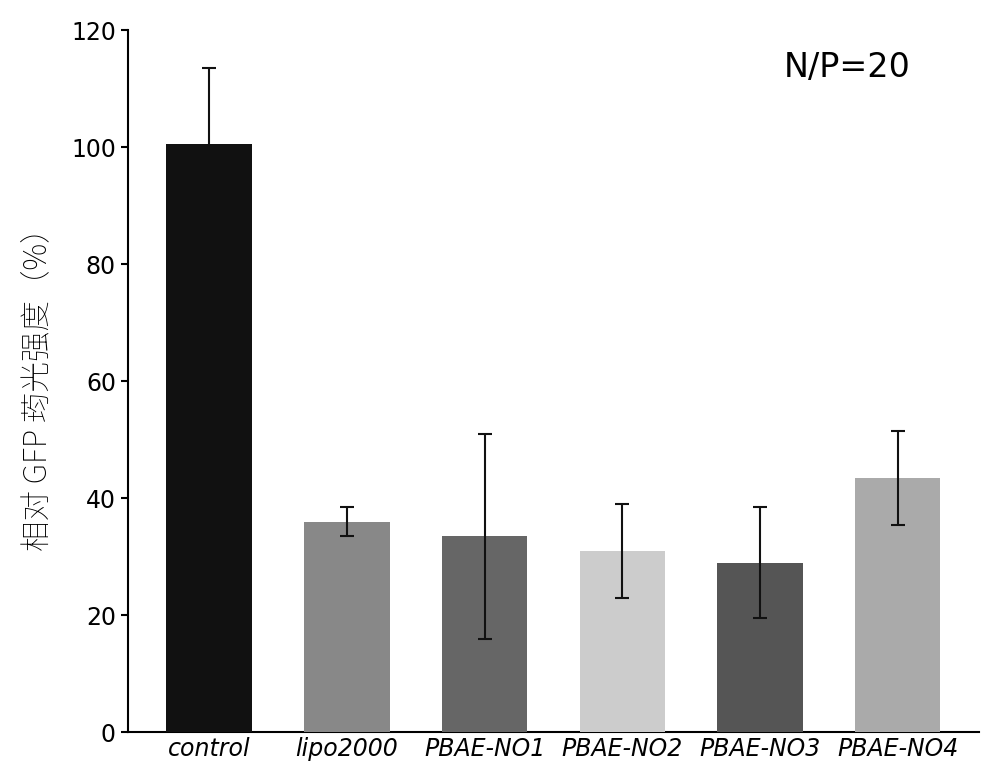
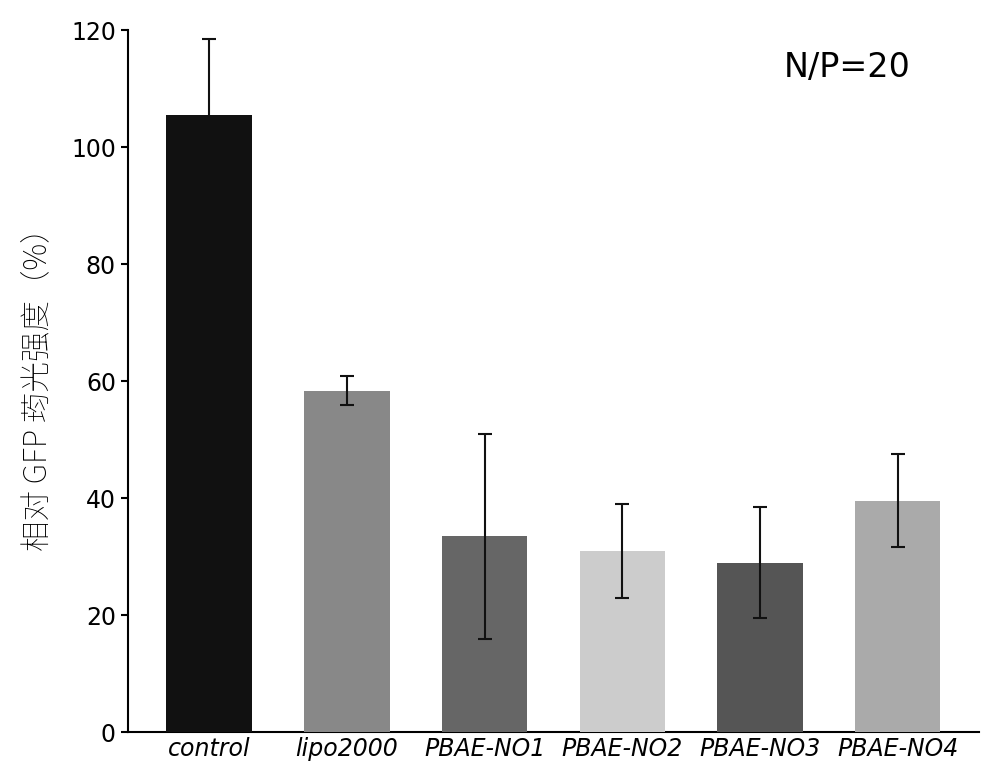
control: 100.5 -> 105.6
lipo2000: 36.0 -> 58.4
PBAE-NO4: 43.5 -> 39.6
